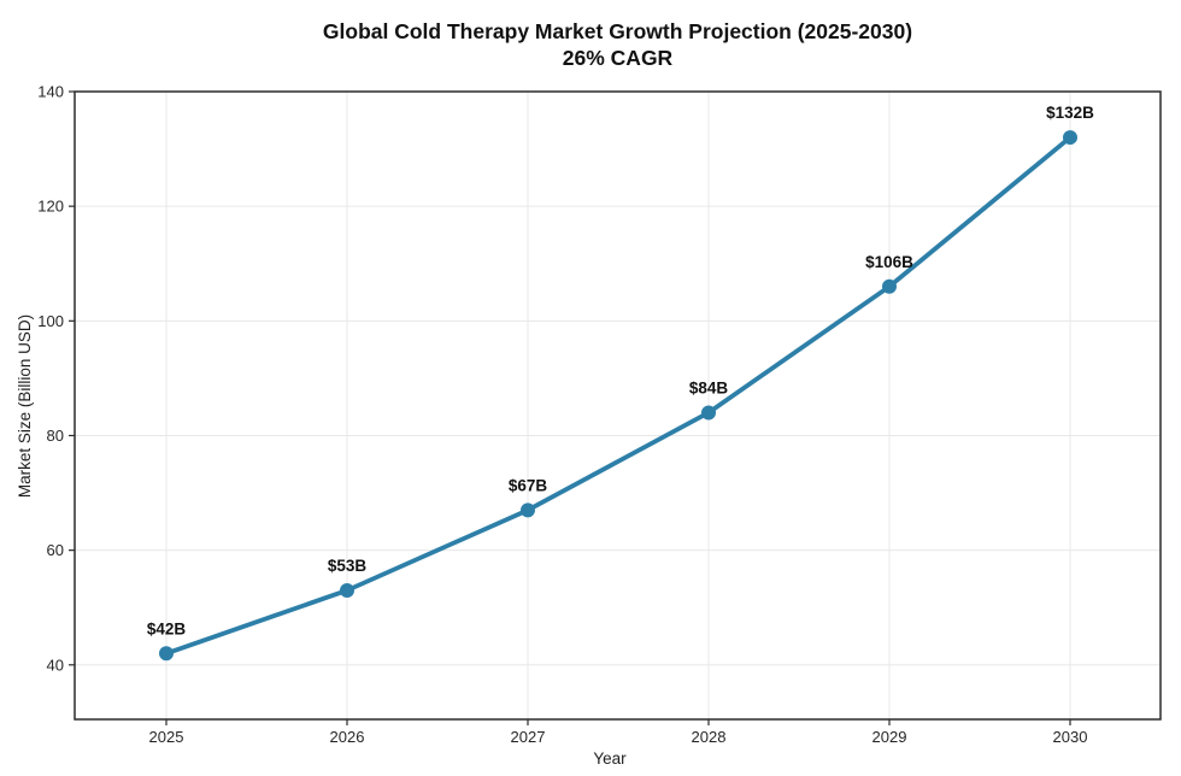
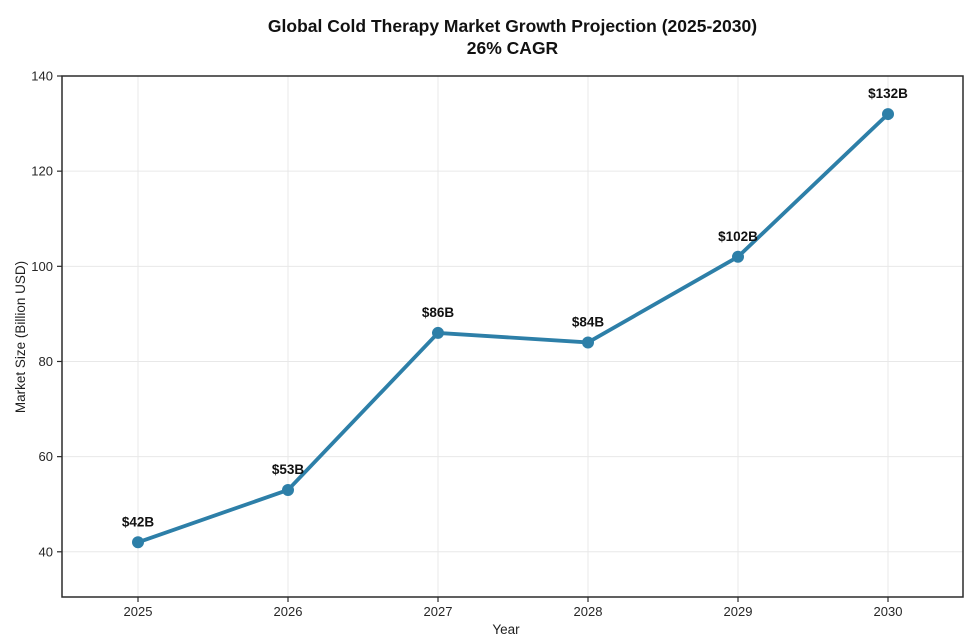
2027: $67B -> $86B
2029: $106B -> $102B
